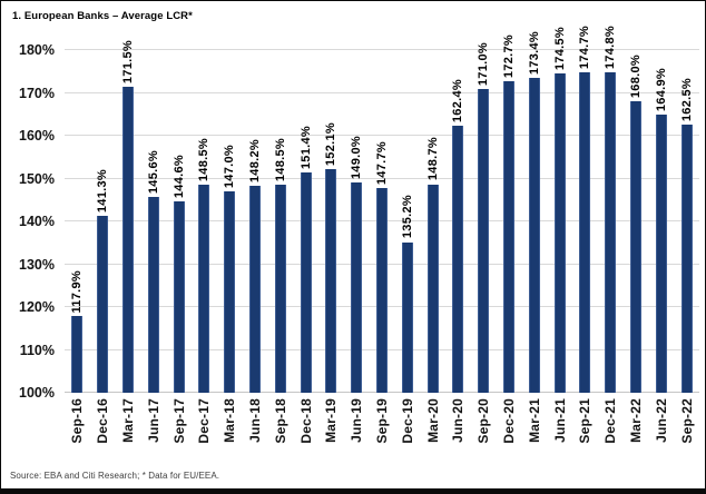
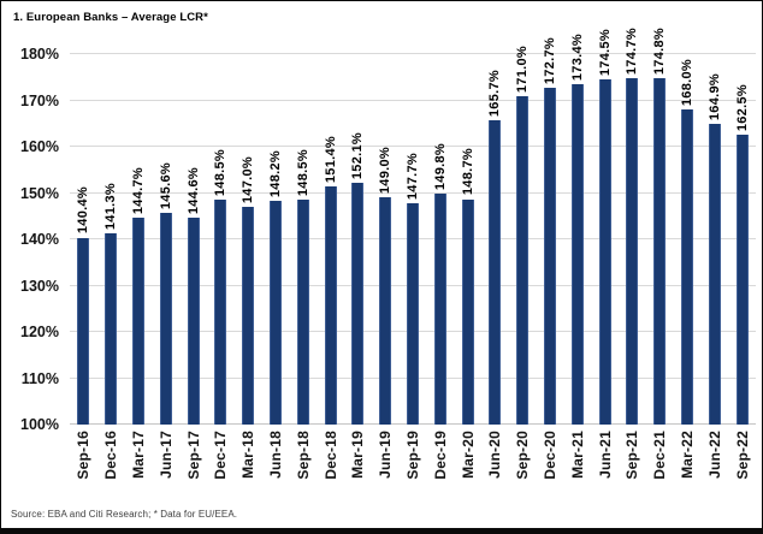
Sep-16: 117.9% -> 140.4%
Mar-17: 171.5% -> 144.7%
Dec-19: 135.2% -> 149.8%
Jun-20: 162.4% -> 165.7%
